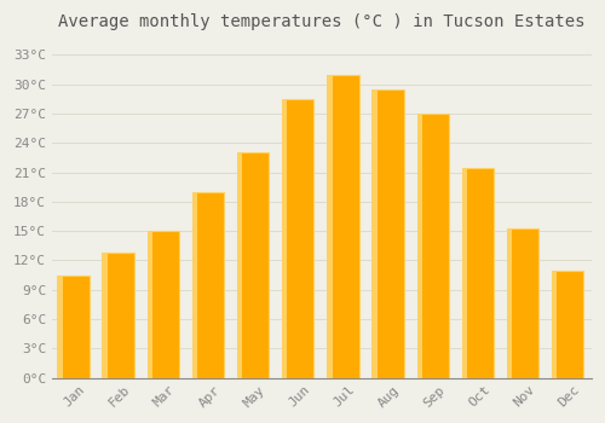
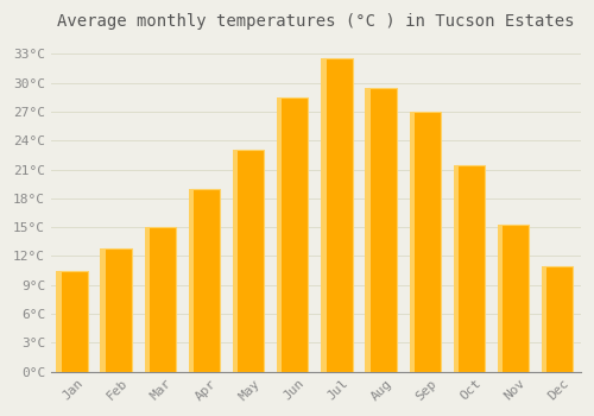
Jul: 31.0°C -> 32.6°C
